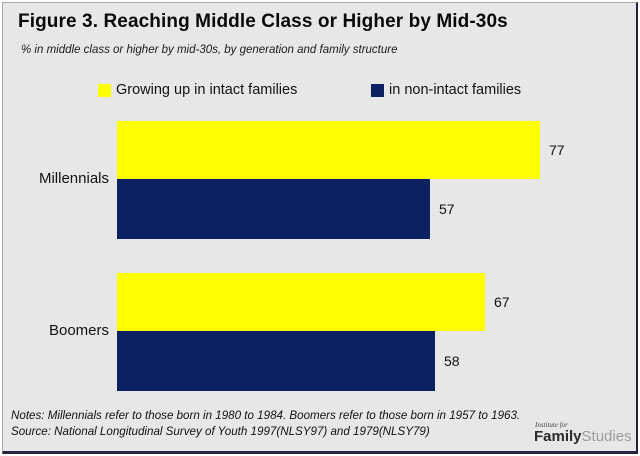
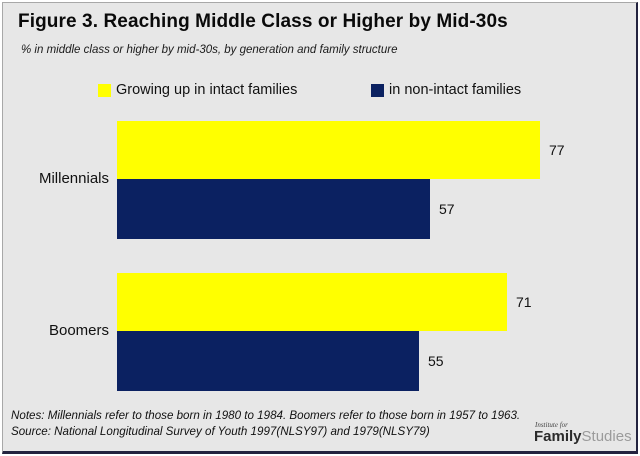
Growing up in intact families/Boomers: 67 -> 71
in non-intact families/Boomers: 58 -> 55
